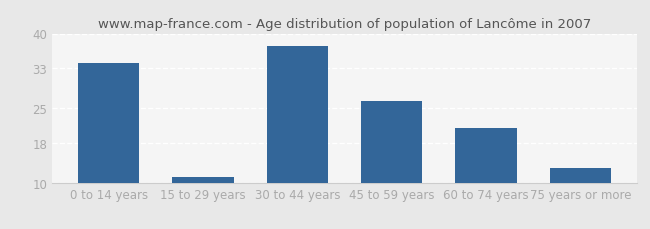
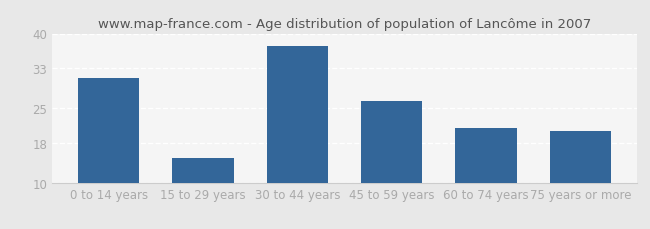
0 to 14 years: 34.0 -> 31.0
15 to 29 years: 11.2 -> 15.0
75 years or more: 13.0 -> 20.5
